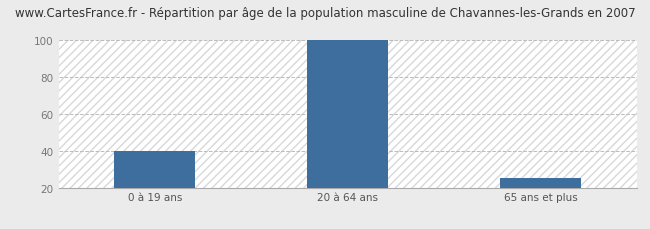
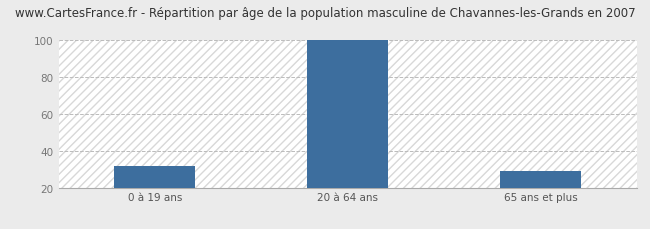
0 à 19 ans: 40 -> 32
65 ans et plus: 25 -> 29
